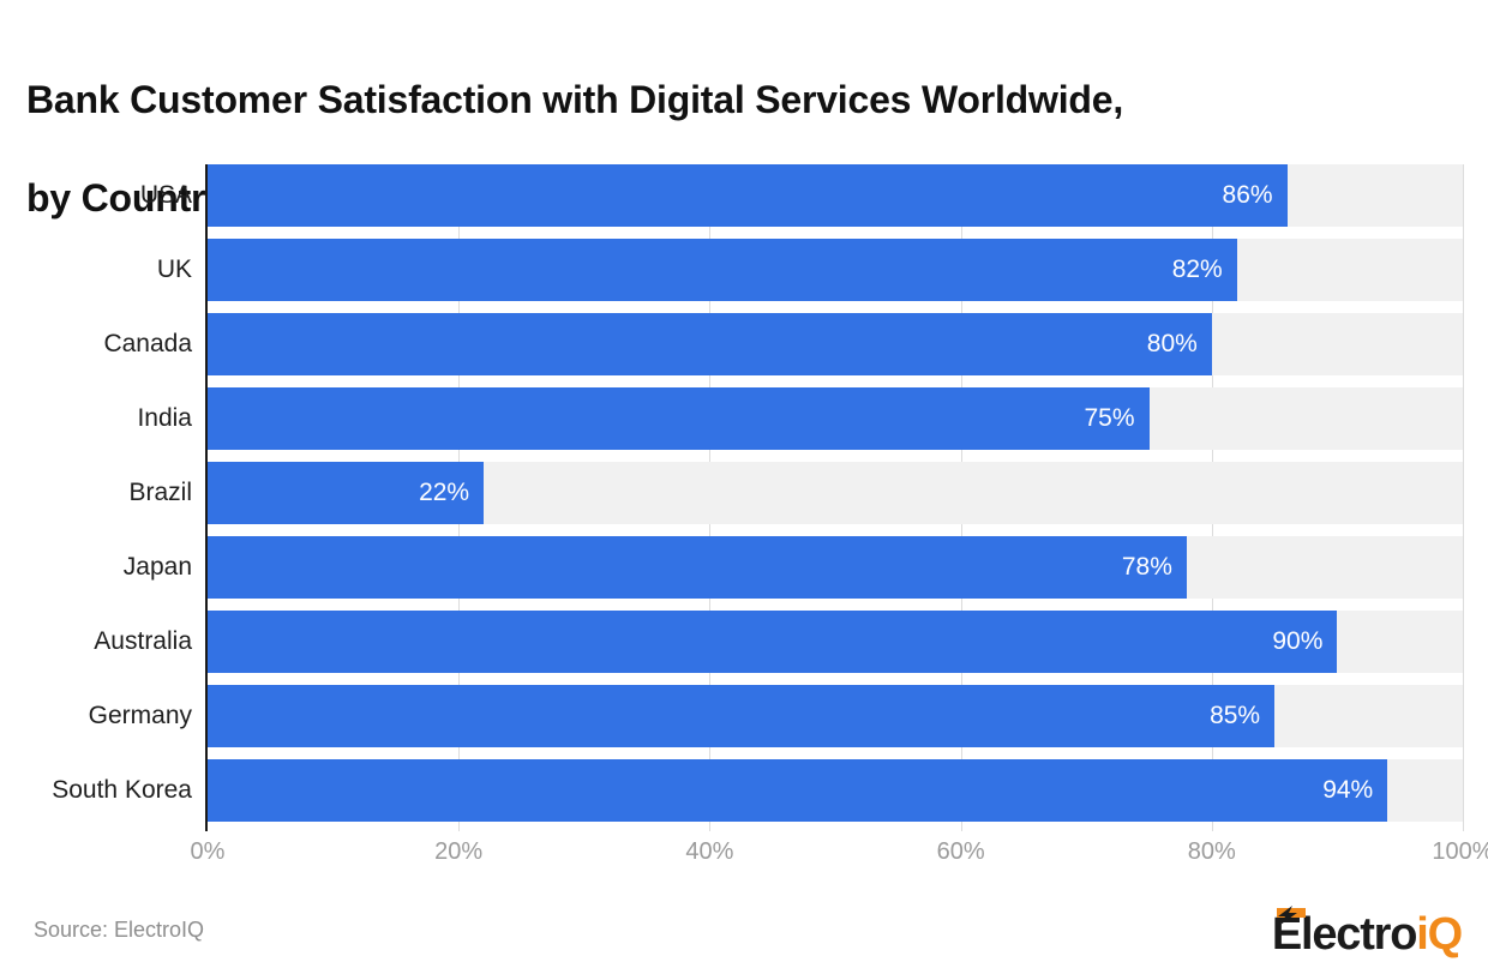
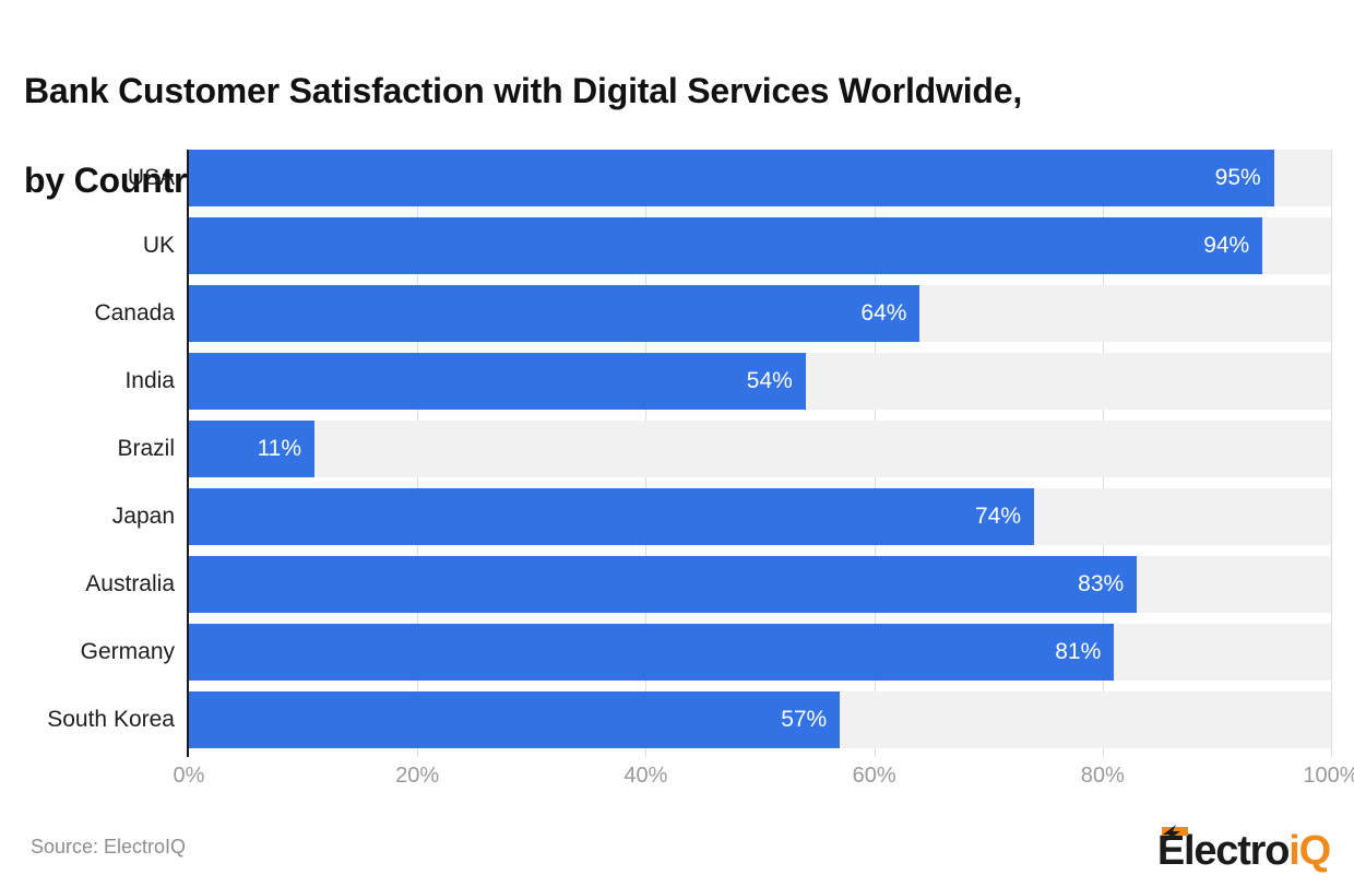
USA: 86% -> 95%
UK: 82% -> 94%
Canada: 80% -> 64%
India: 75% -> 54%
Brazil: 22% -> 11%
Japan: 78% -> 74%
Australia: 90% -> 83%
Germany: 85% -> 81%
South Korea: 94% -> 57%
